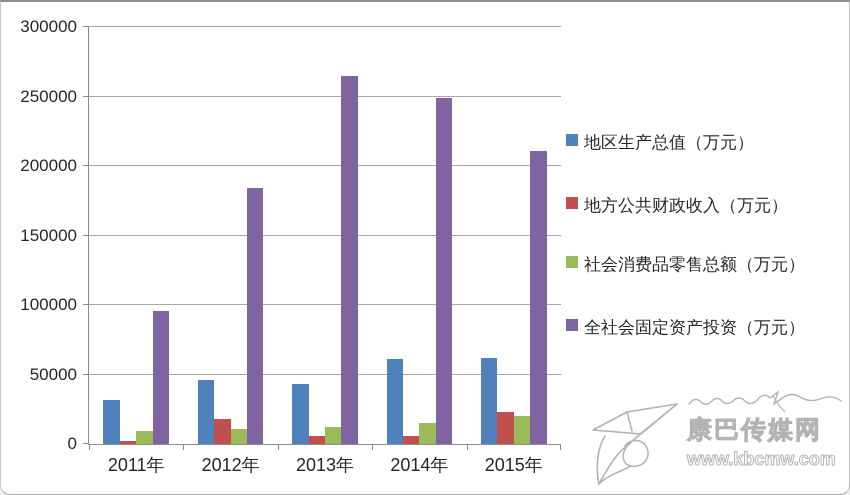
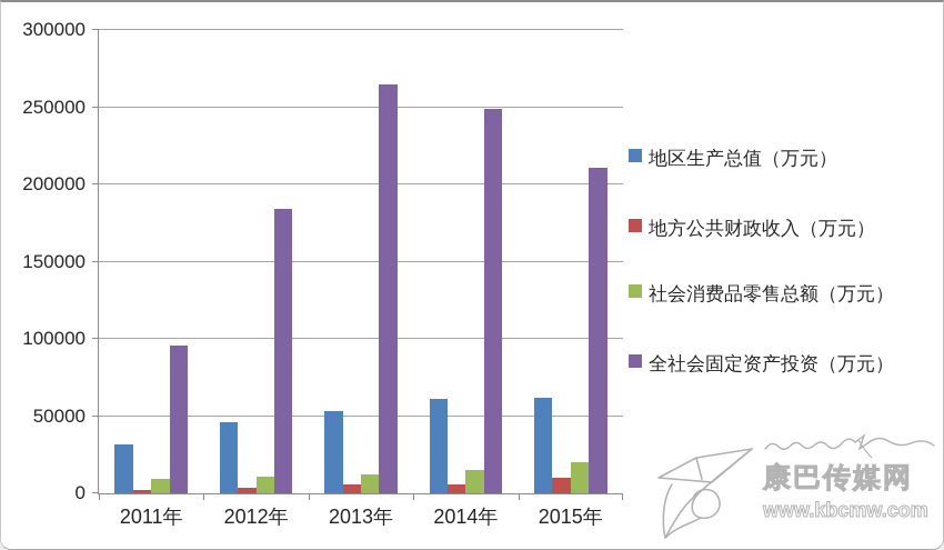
地方公共财政收入（万元）/2012年: 18000 -> 4000
地区生产总值（万元）/2013年: 43000 -> 53000
地方公共财政收入（万元）/2015年: 23000 -> 10000
